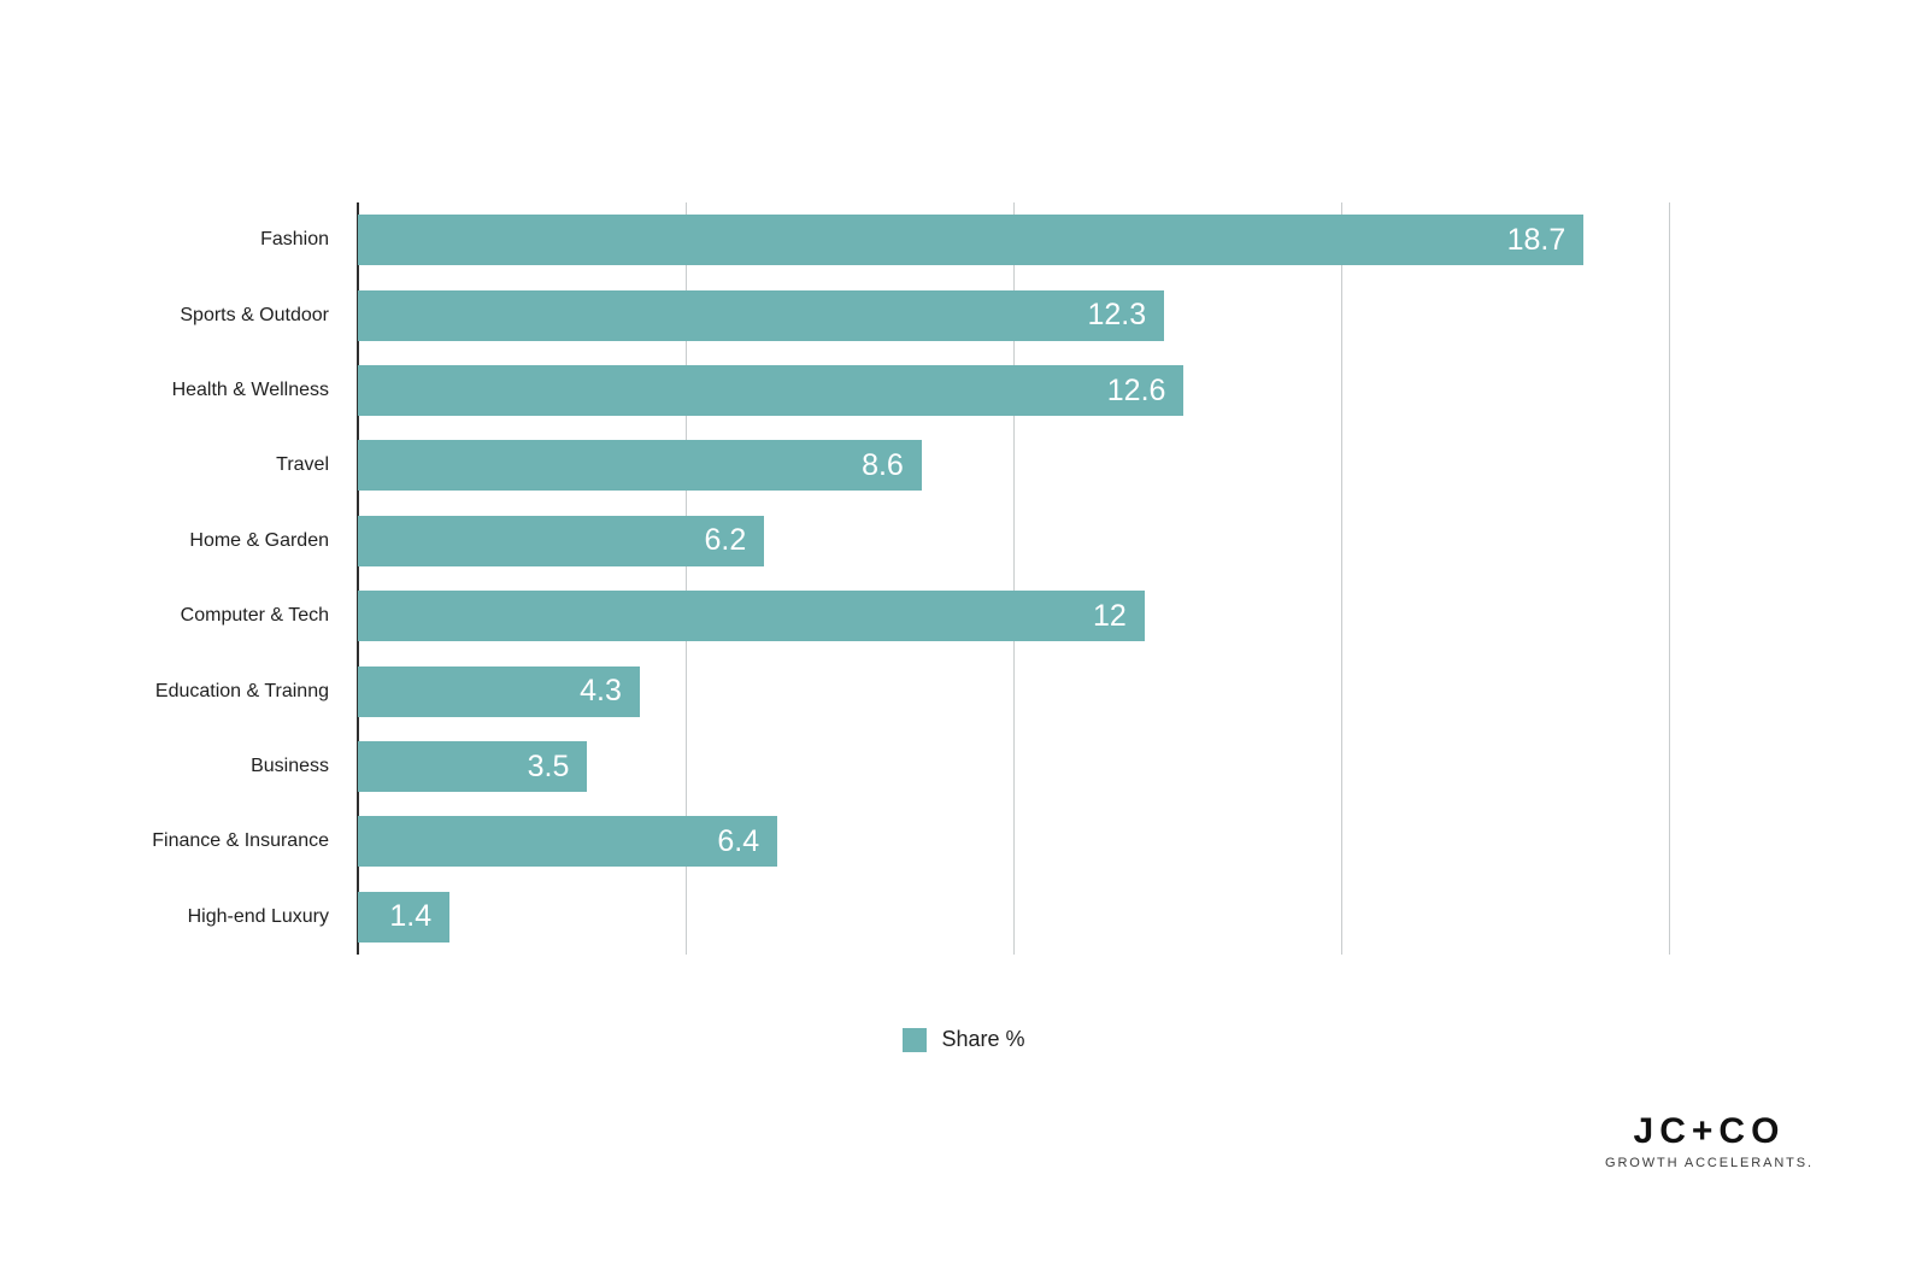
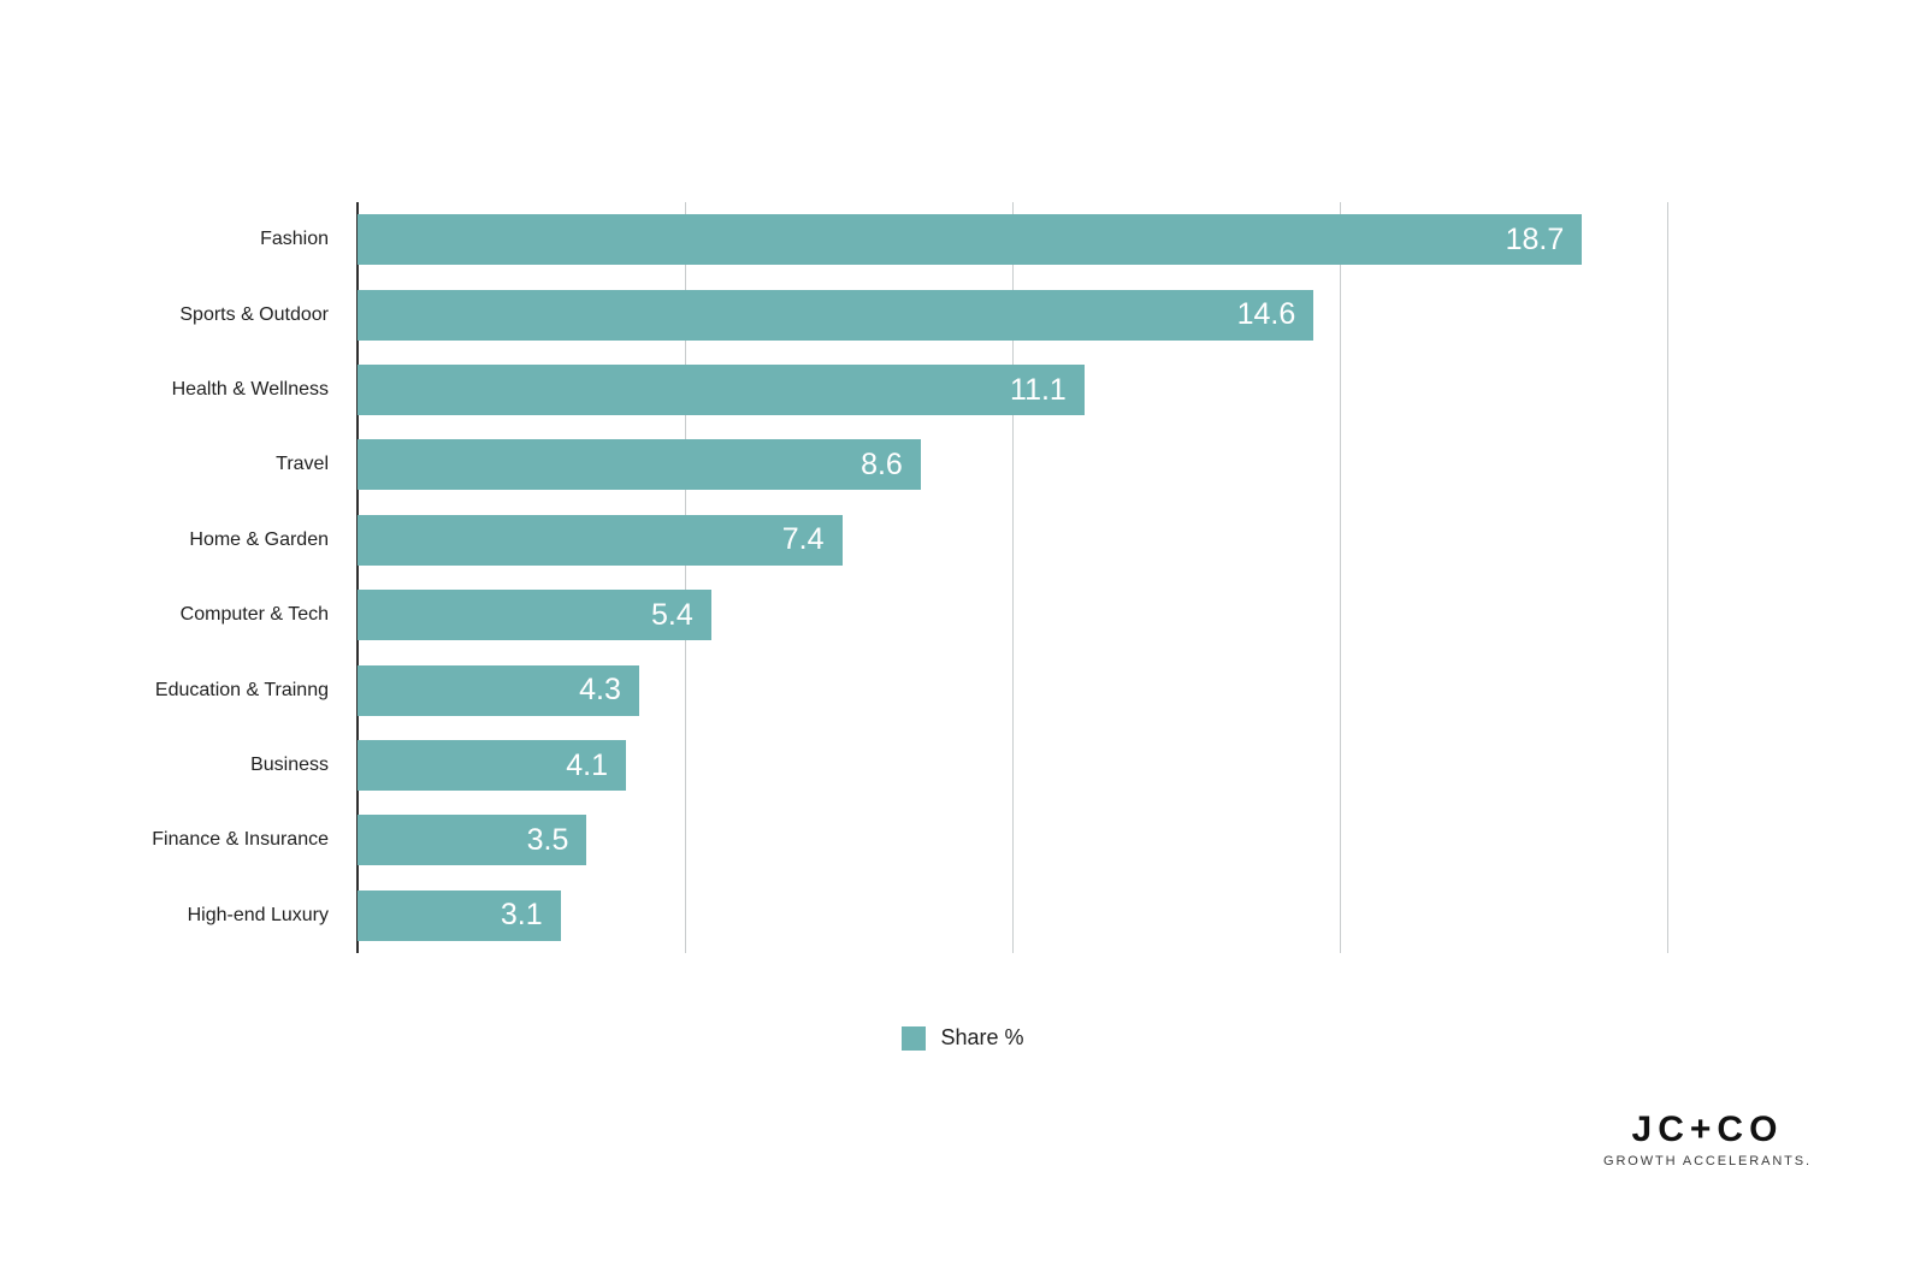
Sports & Outdoor: 12.3 -> 14.6
Health & Wellness: 12.6 -> 11.1
Home & Garden: 6.2 -> 7.4
Computer & Tech: 12 -> 5.4
Business: 3.5 -> 4.1
Finance & Insurance: 6.4 -> 3.5
High-end Luxury: 1.4 -> 3.1
